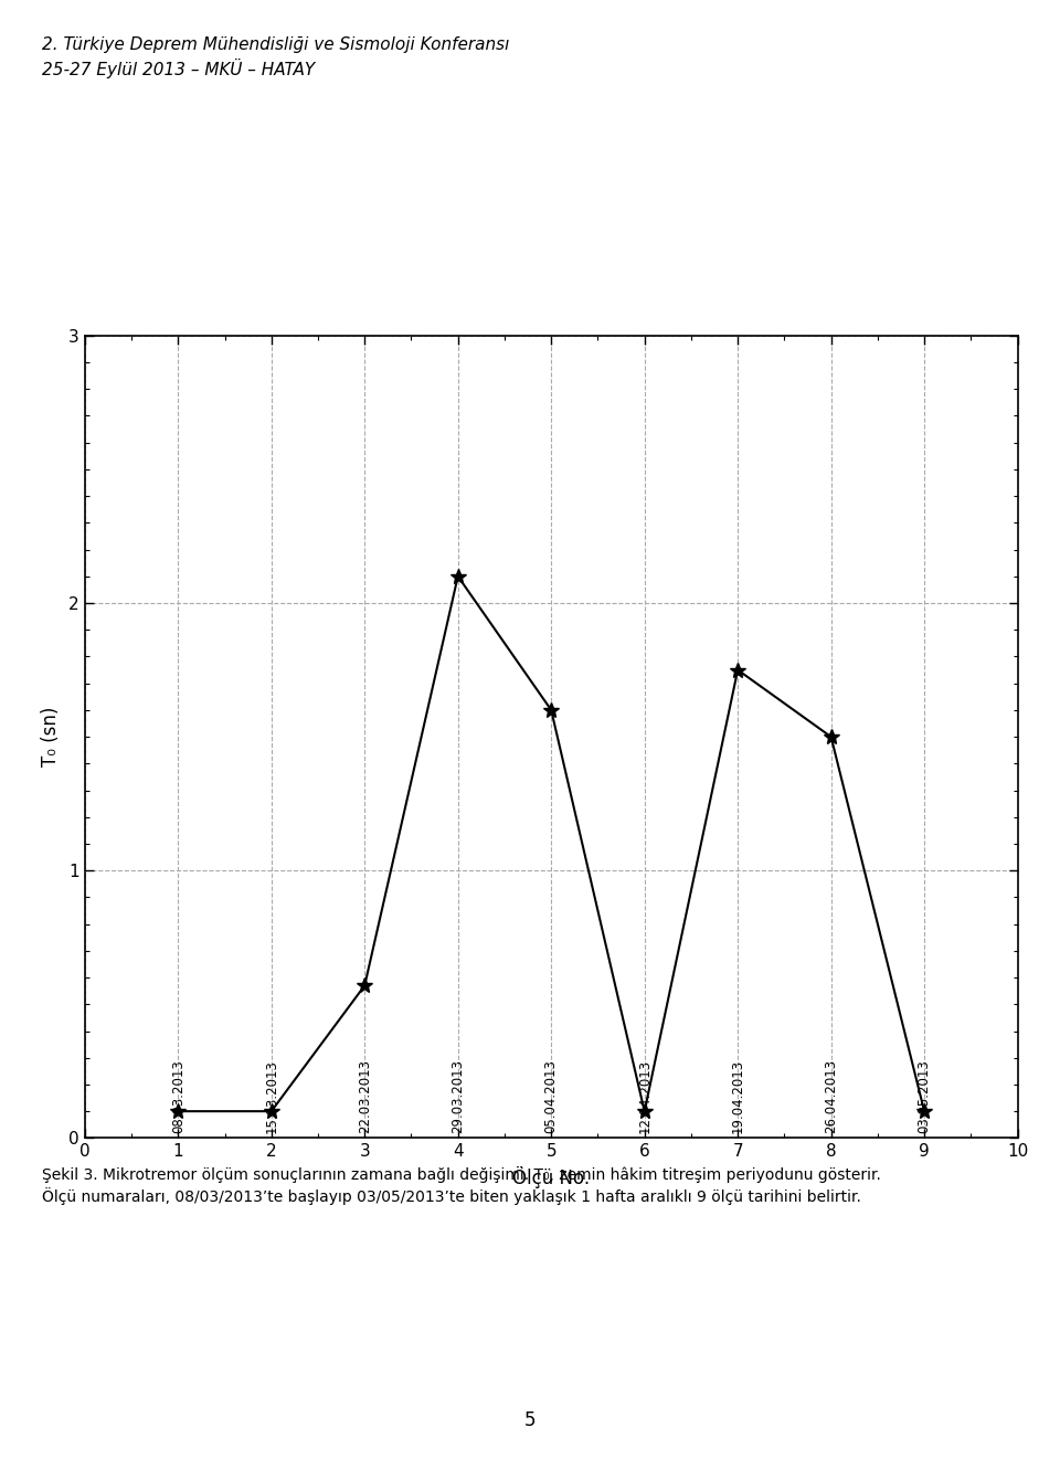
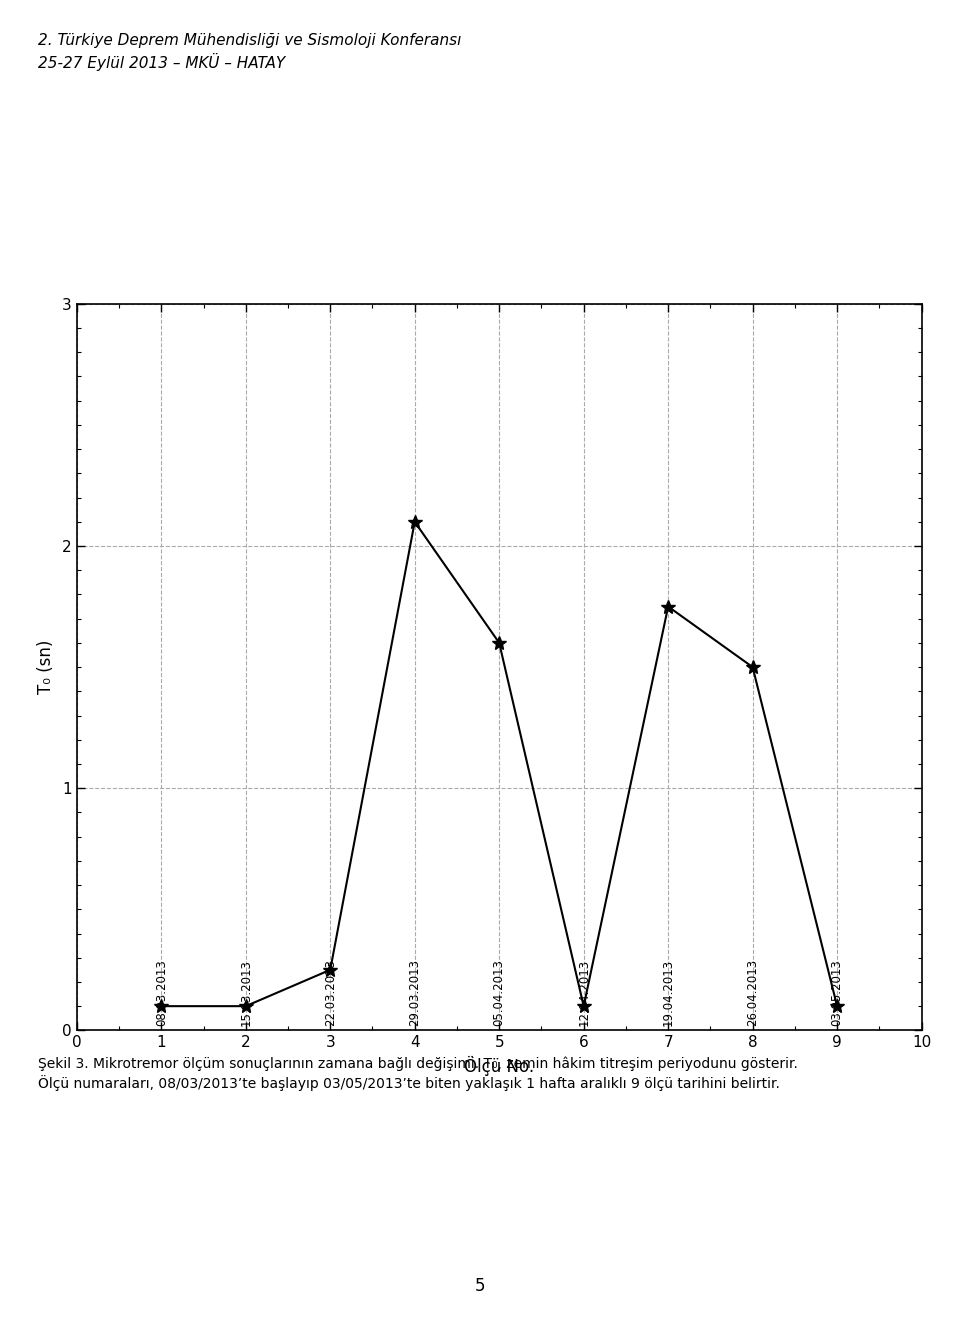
3: 0.57 -> 0.25
